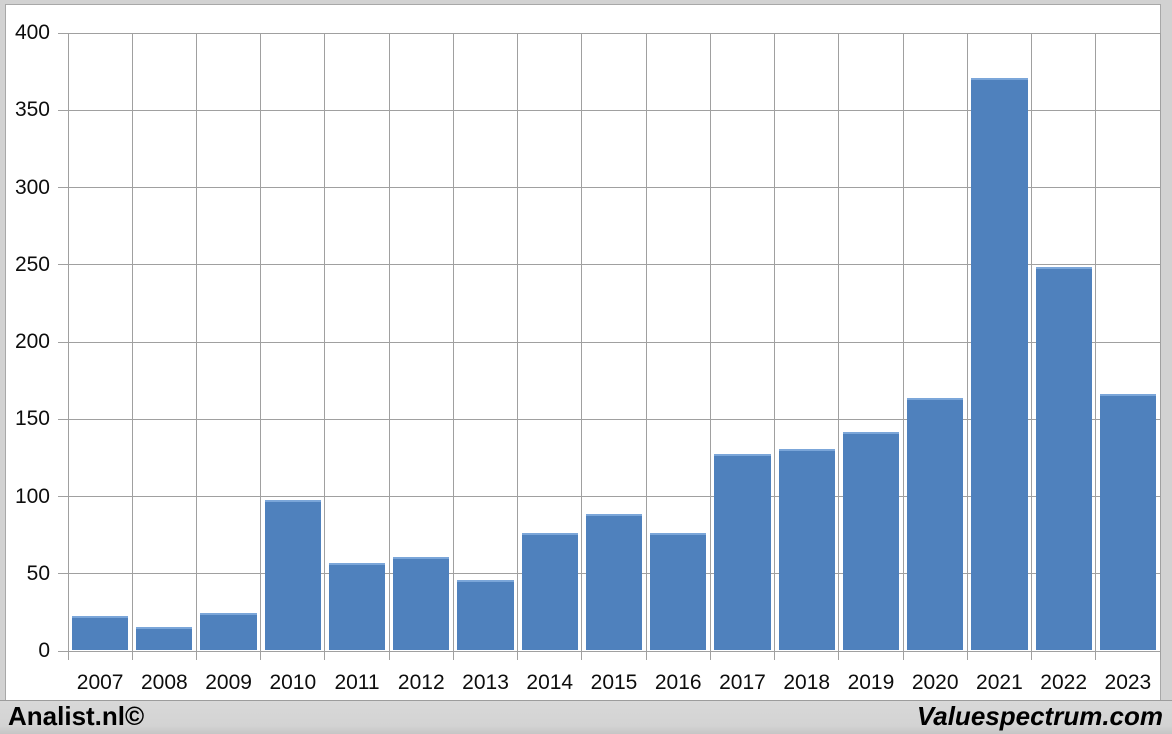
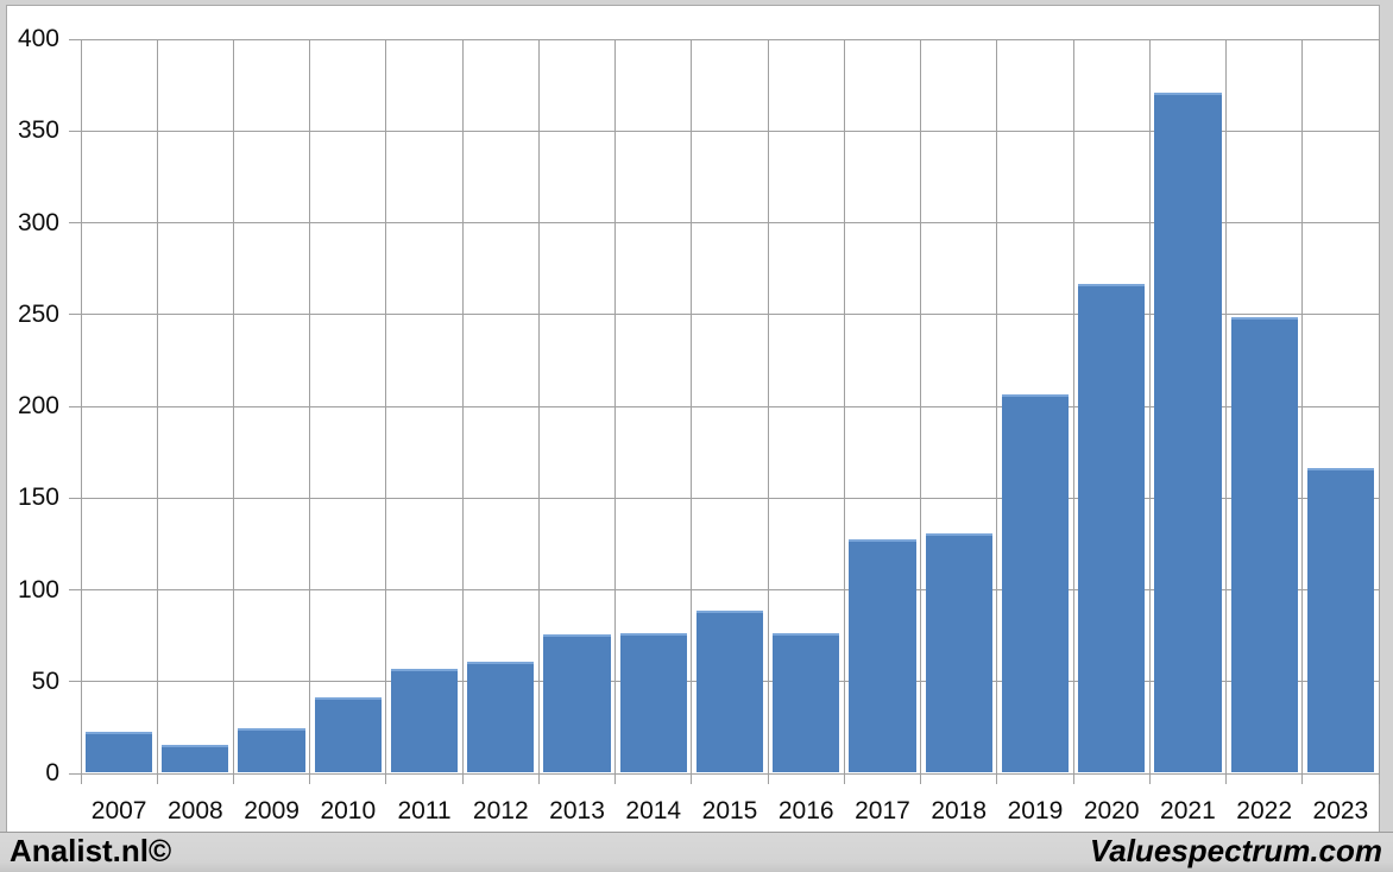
2010: 97 -> 41
2013: 45 -> 75
2019: 141 -> 206
2020: 163 -> 266
